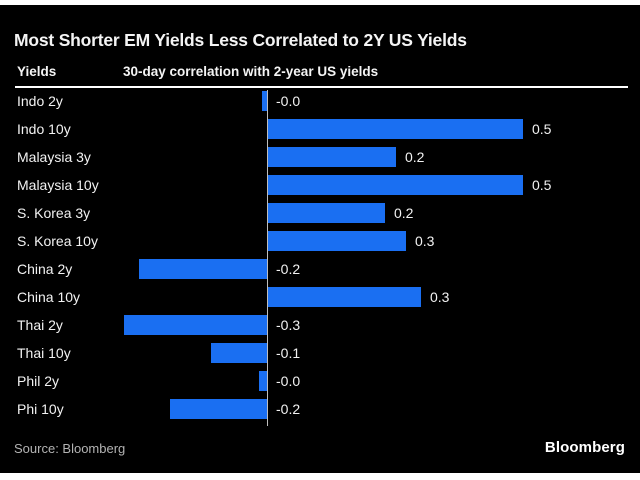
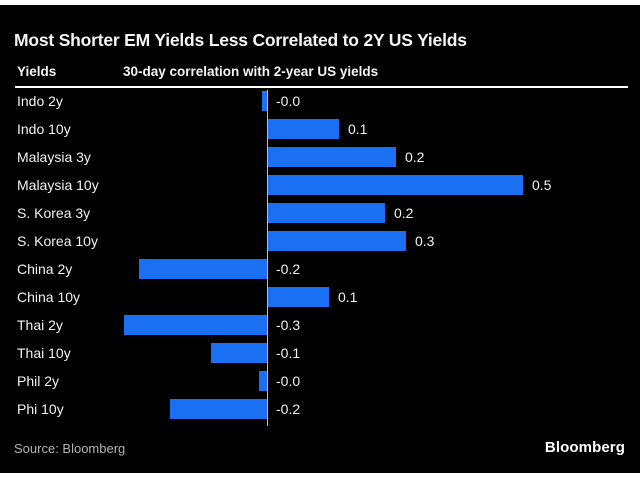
Indo 10y: 0.5 -> 0.1
China 10y: 0.3 -> 0.1
